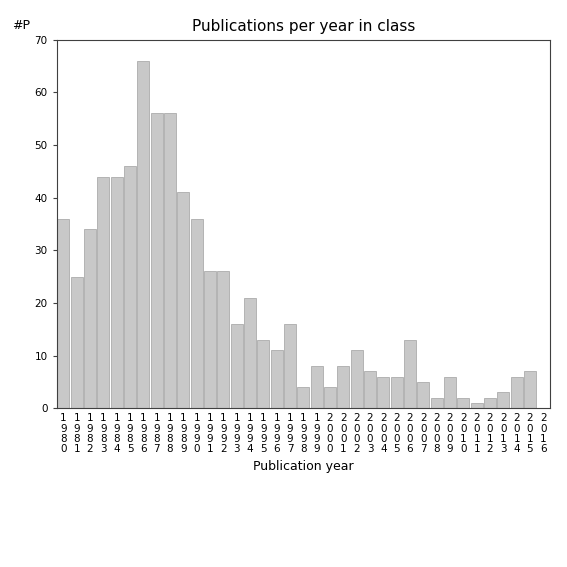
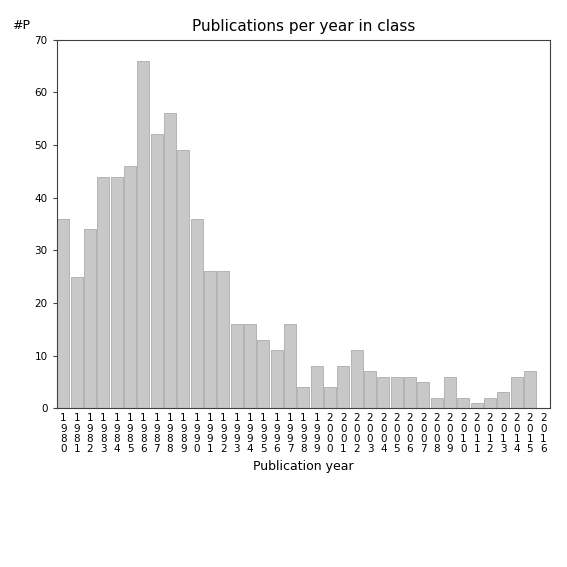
1 9 8 7: 56 -> 52
1 9 8 9: 41 -> 49
1 9 9 4: 21 -> 16
2 0 0 6: 13 -> 6
